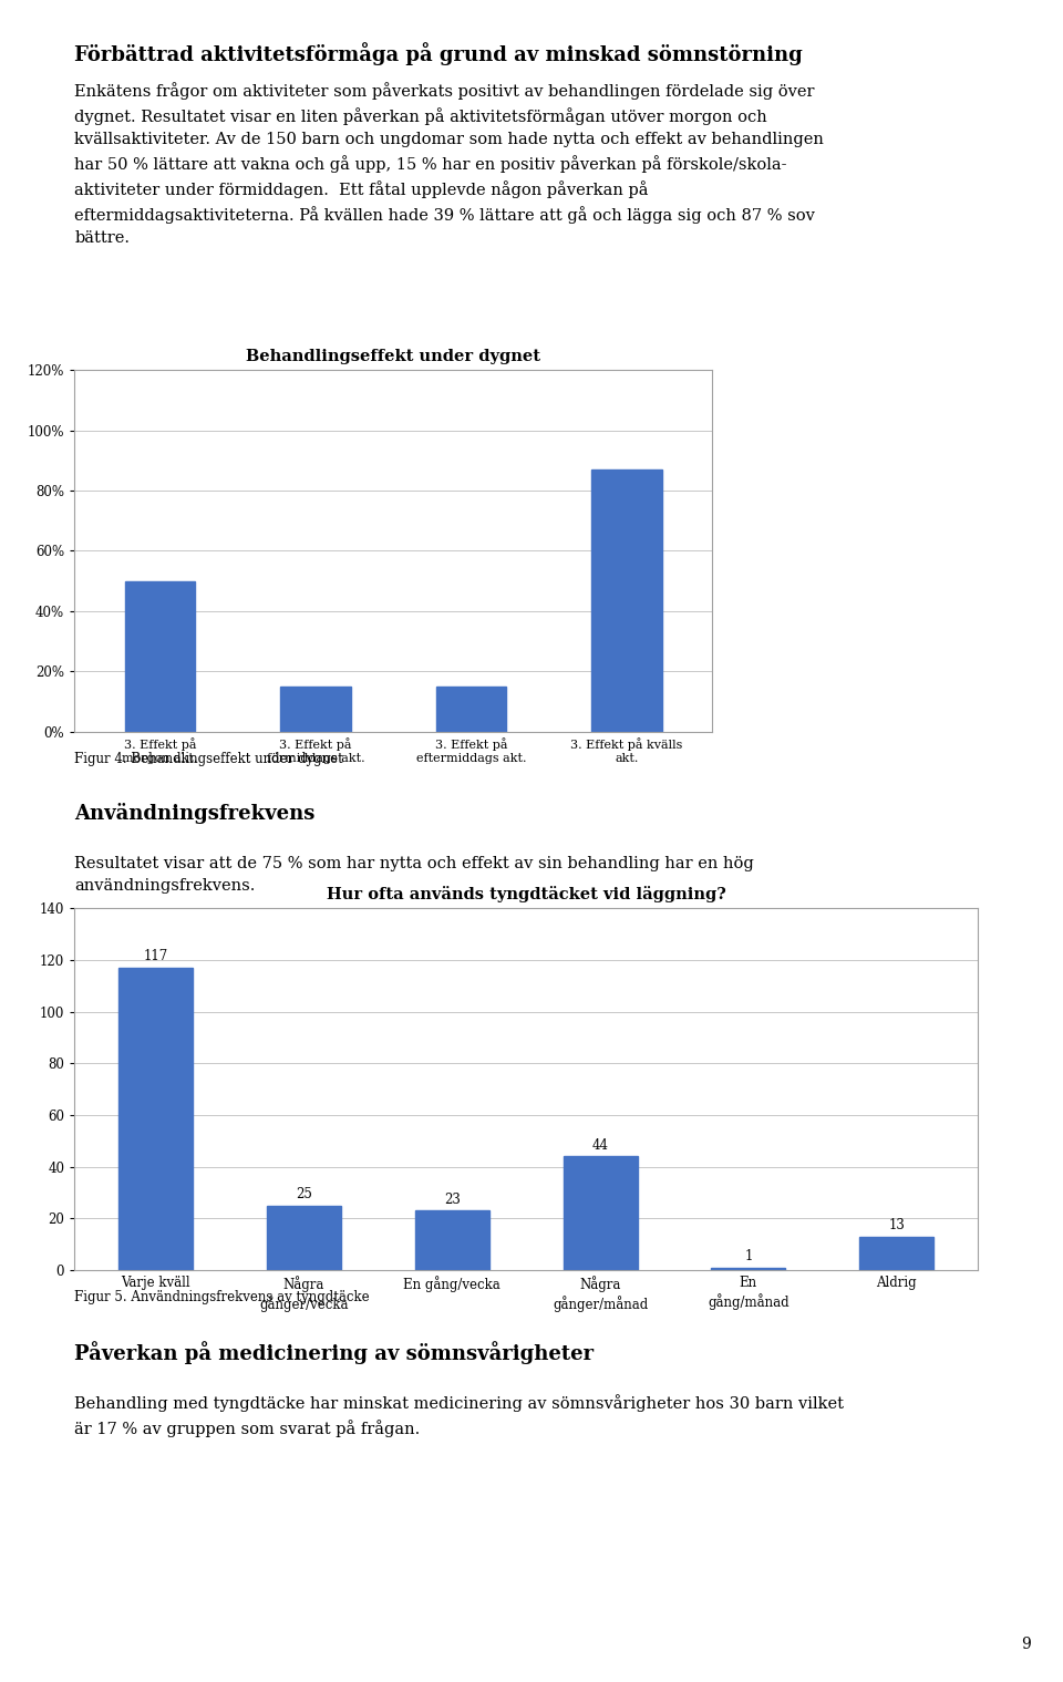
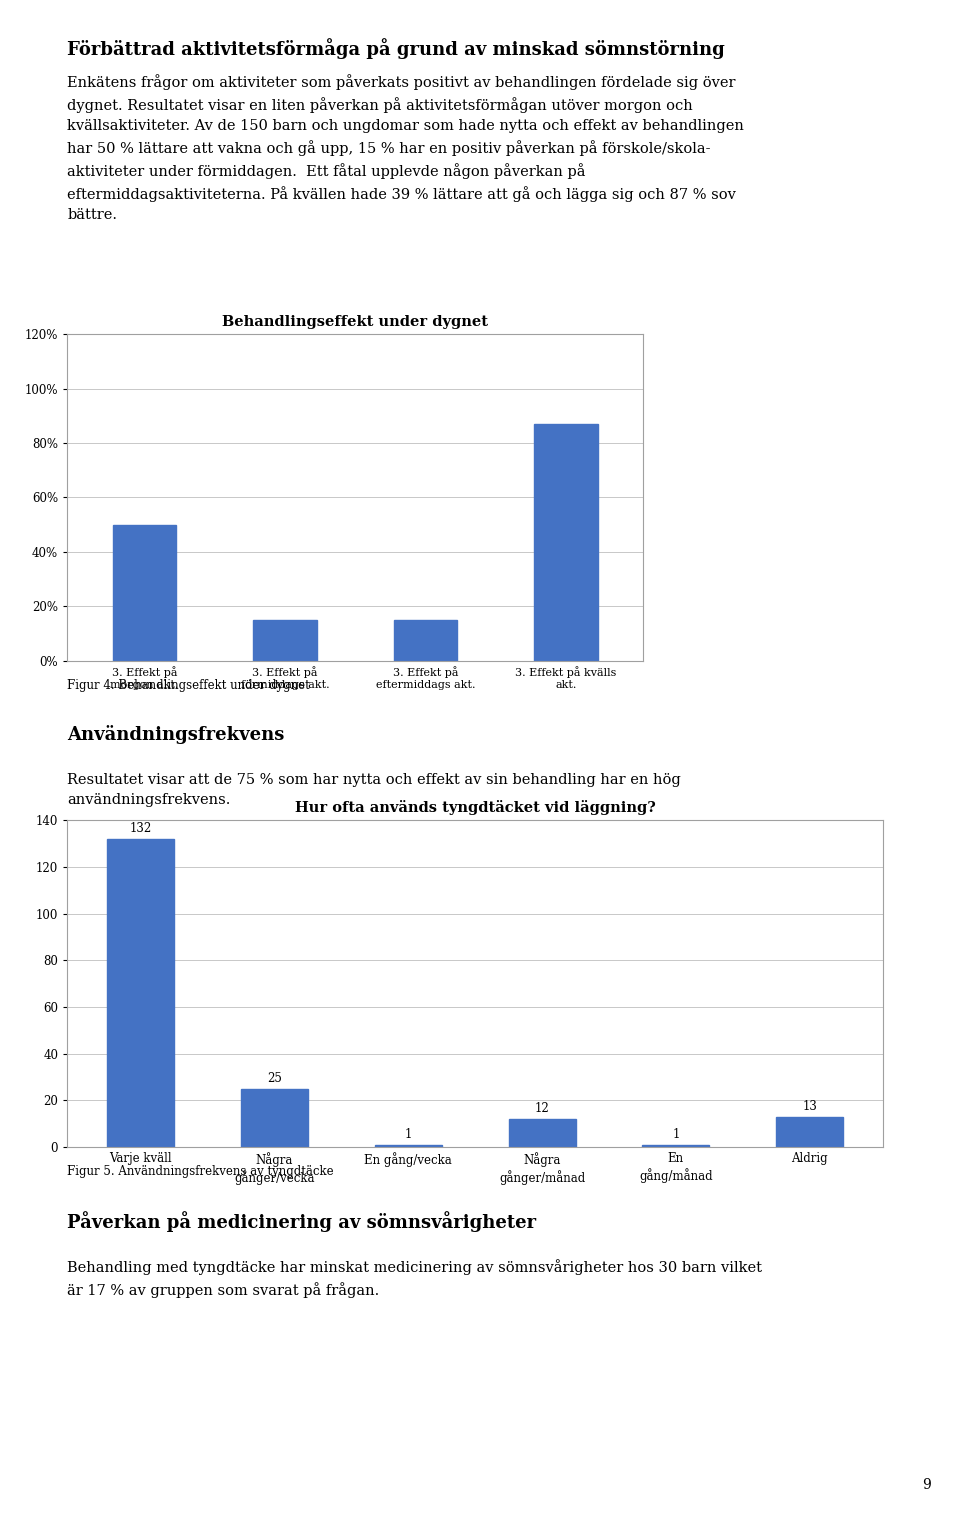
Varje kväll: 117 -> 132
En gång/vecka: 23 -> 1
Några gånger/månad: 44 -> 12
